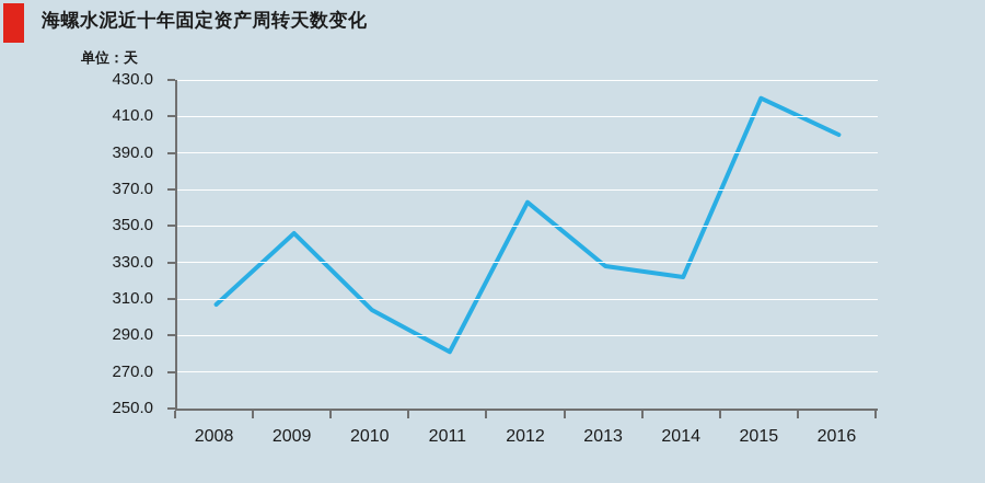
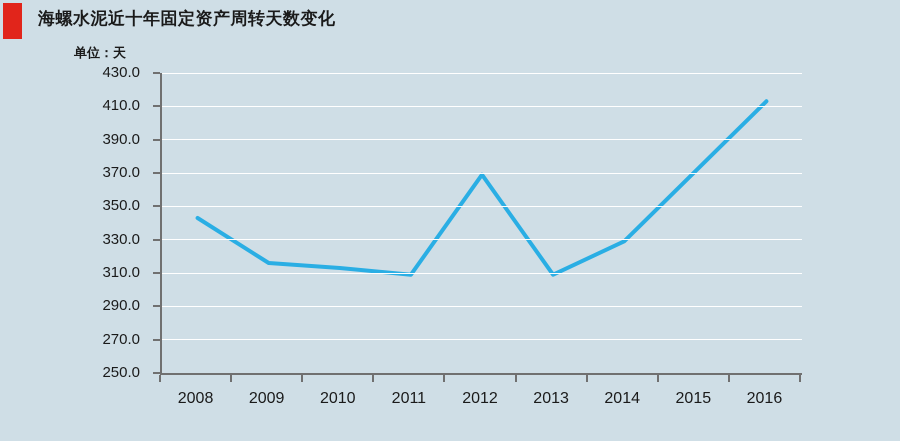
2008: 307 -> 343
2009: 346 -> 316
2010: 304 -> 313
2011: 281 -> 309
2012: 363 -> 369
2013: 328 -> 309
2014: 322 -> 329
2015: 420 -> 371
2016: 400 -> 413
